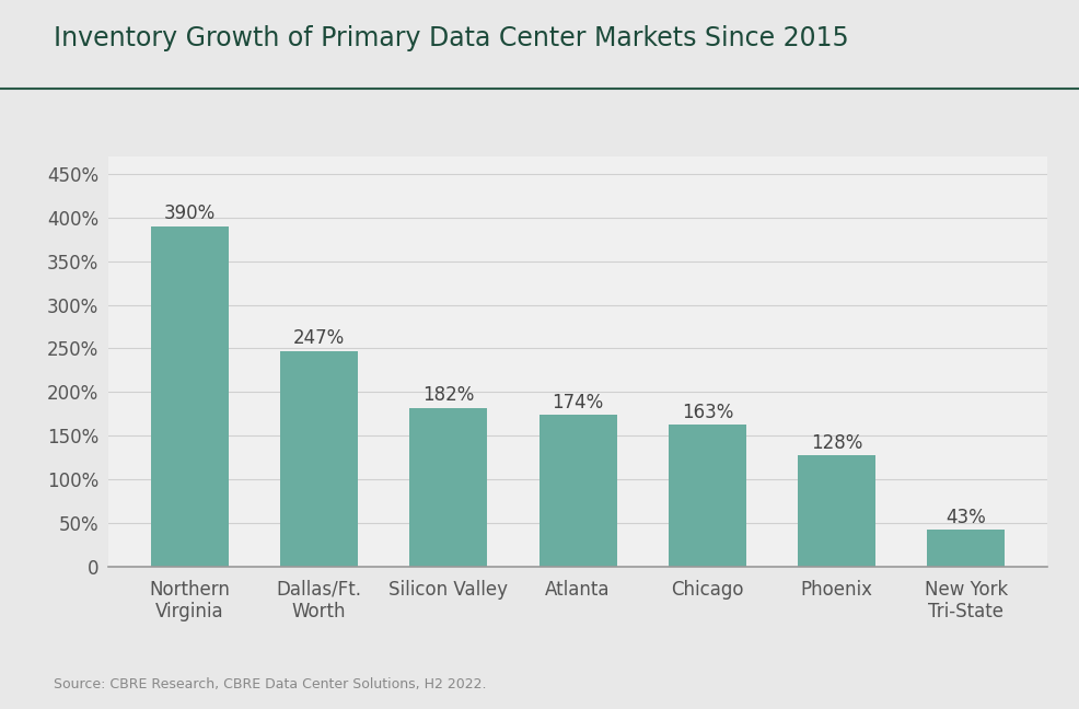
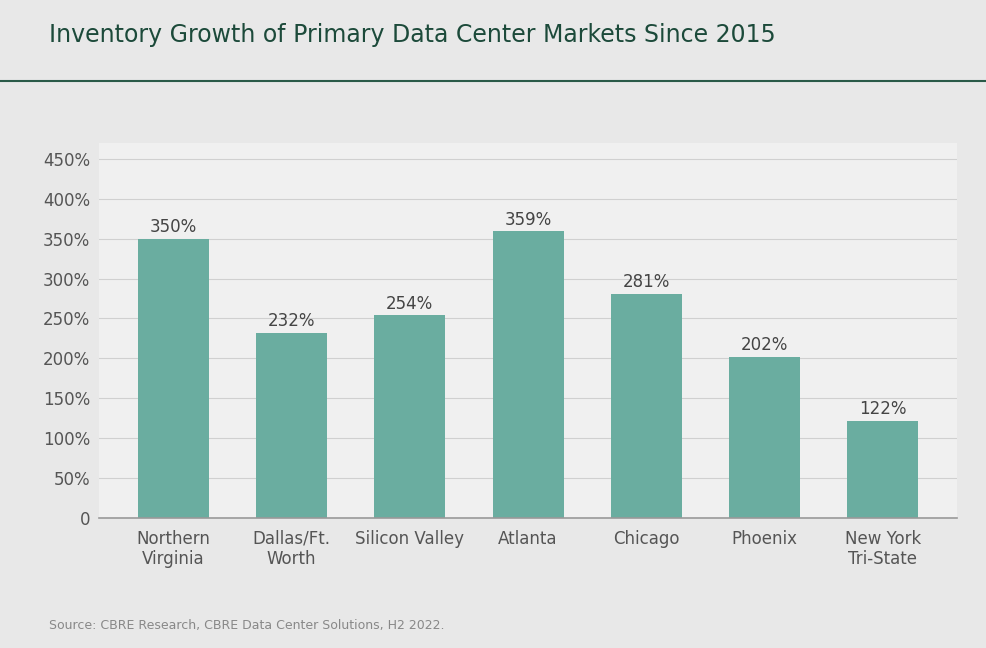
Northern Virginia: 390% -> 350%
Dallas/Ft. Worth: 247% -> 232%
Silicon Valley: 182% -> 254%
Atlanta: 174% -> 359%
Chicago: 163% -> 281%
Phoenix: 128% -> 202%
New York Tri-State: 43% -> 122%
